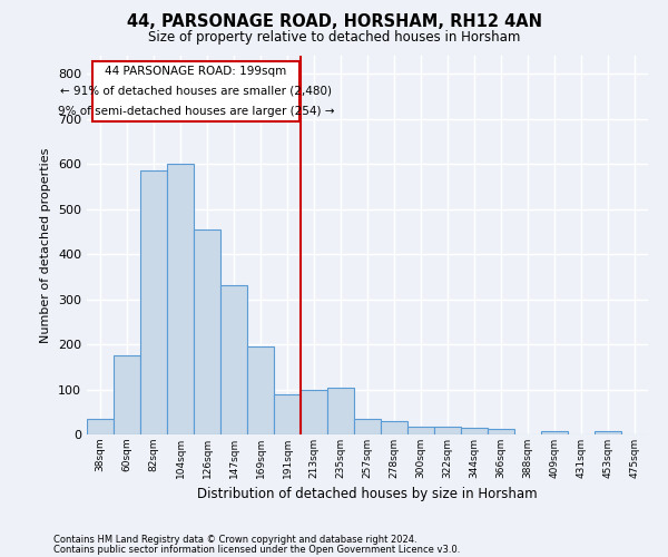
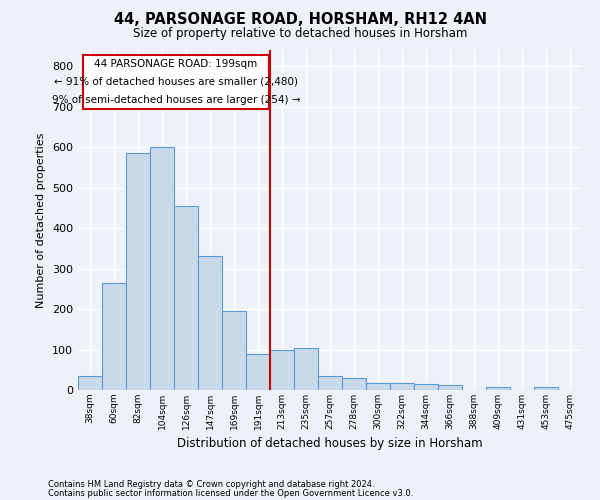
60sqm: 175 -> 265
